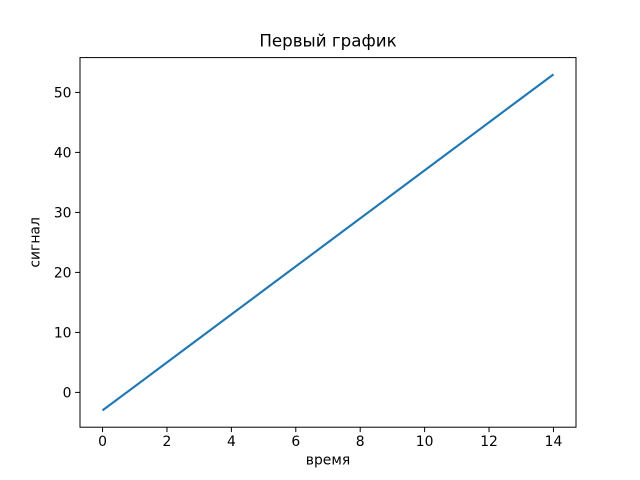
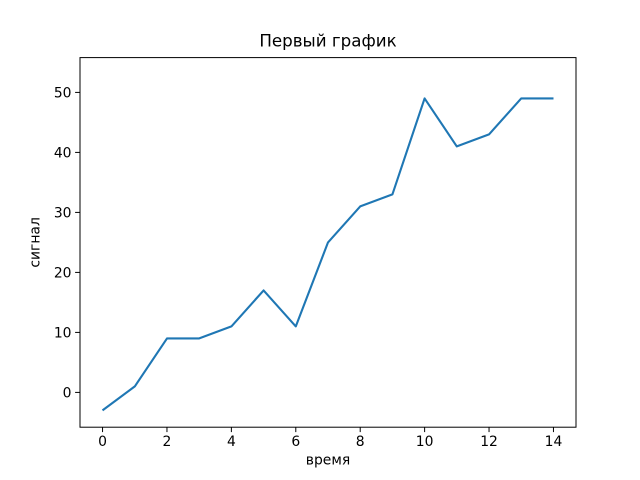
2: 5 -> 9
4: 13 -> 11
6: 21 -> 11
8: 29 -> 31
10: 37 -> 49
12: 45 -> 43
14: 53 -> 49
